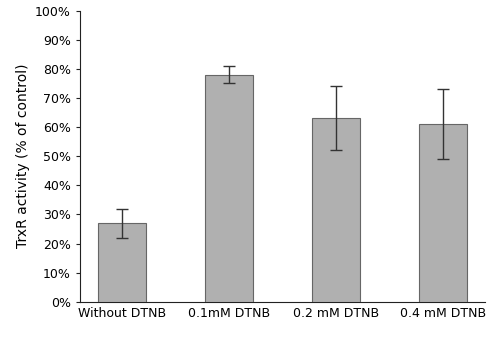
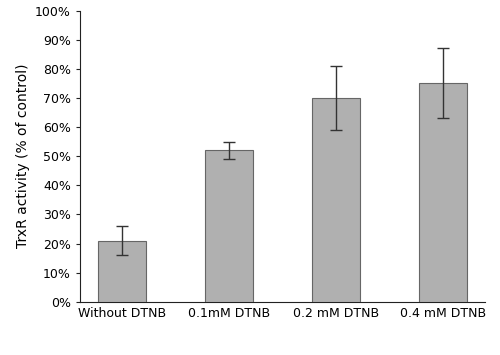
Without DTNB: 27% -> 21%
0.1mM DTNB: 78% -> 52%
0.2 mM DTNB: 63% -> 70%
0.4 mM DTNB: 61% -> 75%
